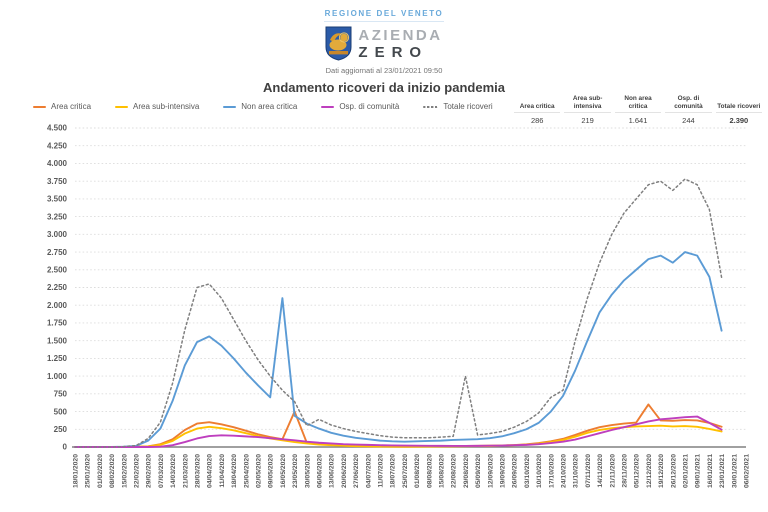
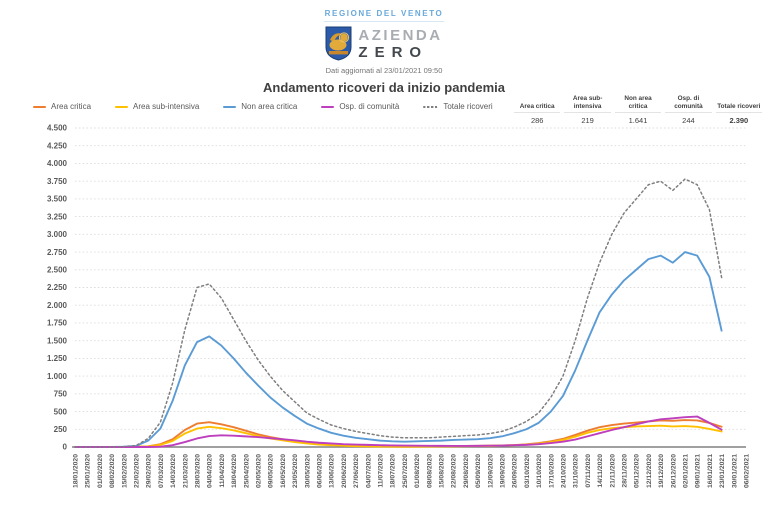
Non area critica/16/05/2020: 2100 -> 600
Area critica/23/05/2020: 500 -> 100
Totale ricoveri/30/05/2020: 300 -> 500
Totale ricoveri/29/08/2020: 1000 -> 200
Totale ricoveri/24/10/2020: 800 -> 1000
Area critica/12/12/2020: 600 -> 400
